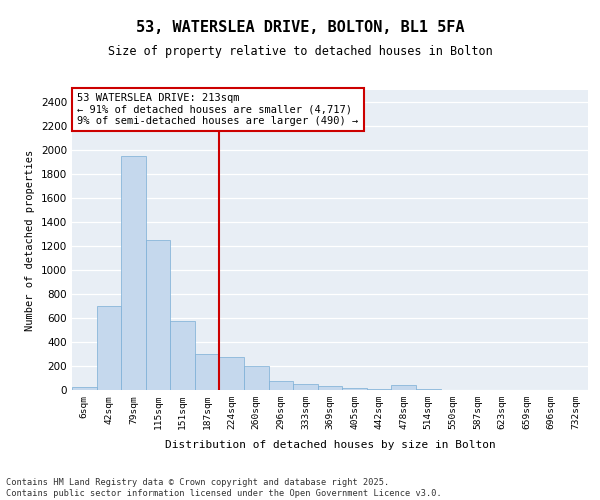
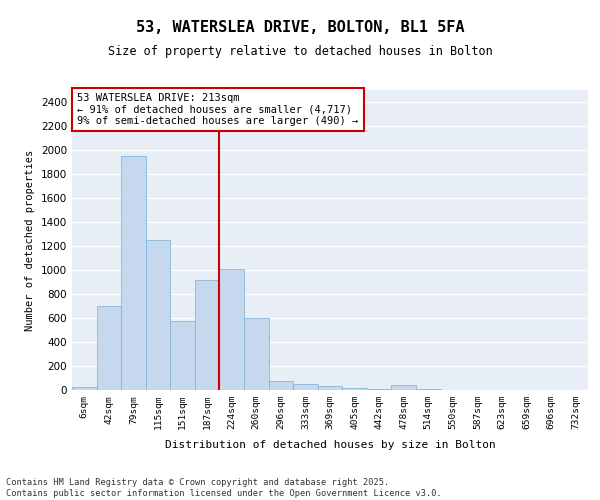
187sqm: 300 -> 920
224sqm: 280 -> 1010
260sqm: 200 -> 600
